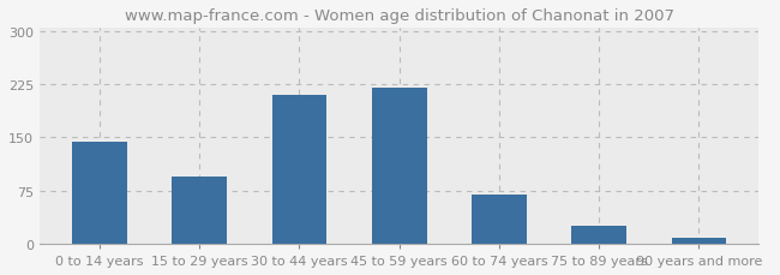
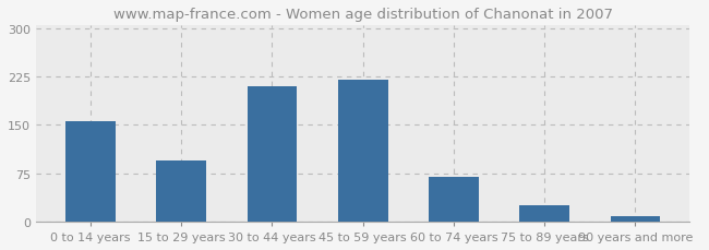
0 to 14 years: 144 -> 155
